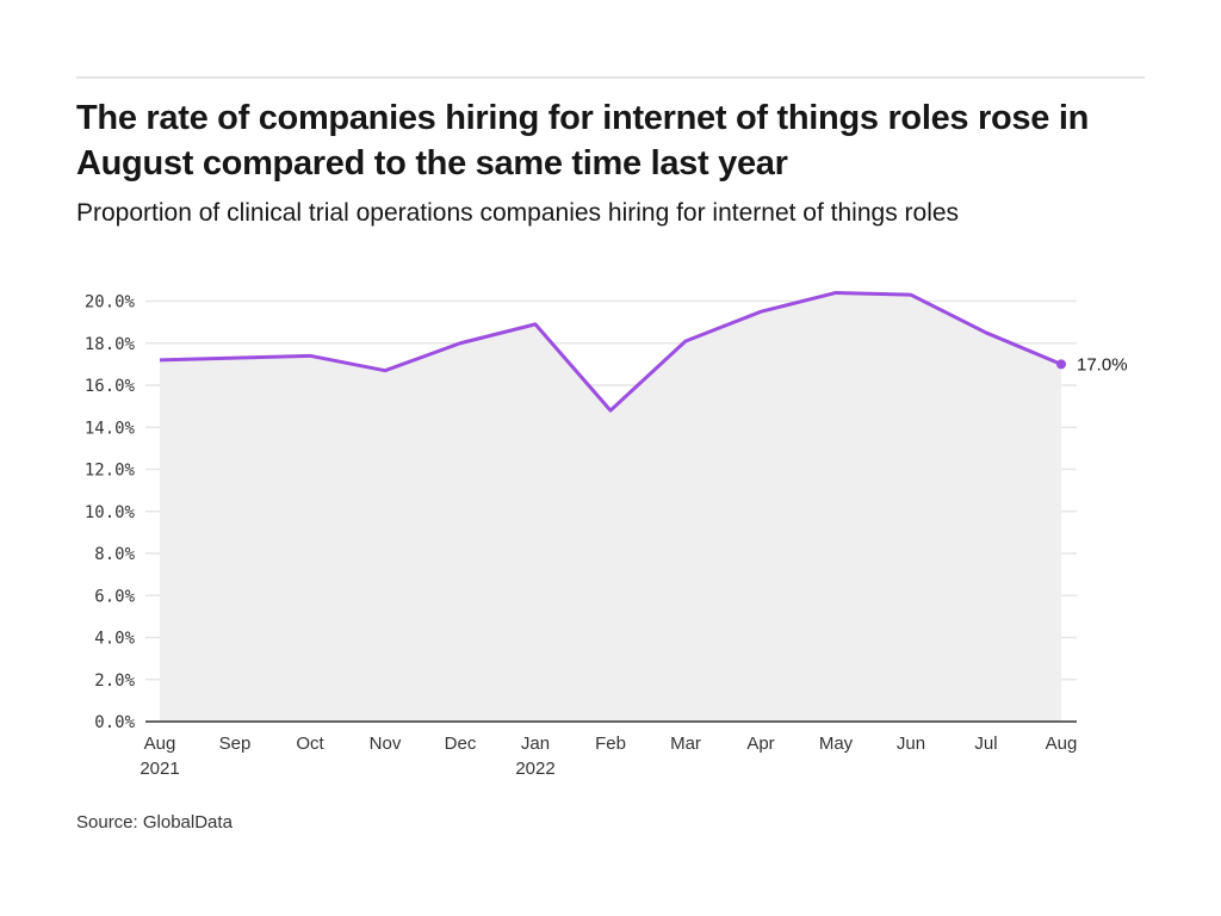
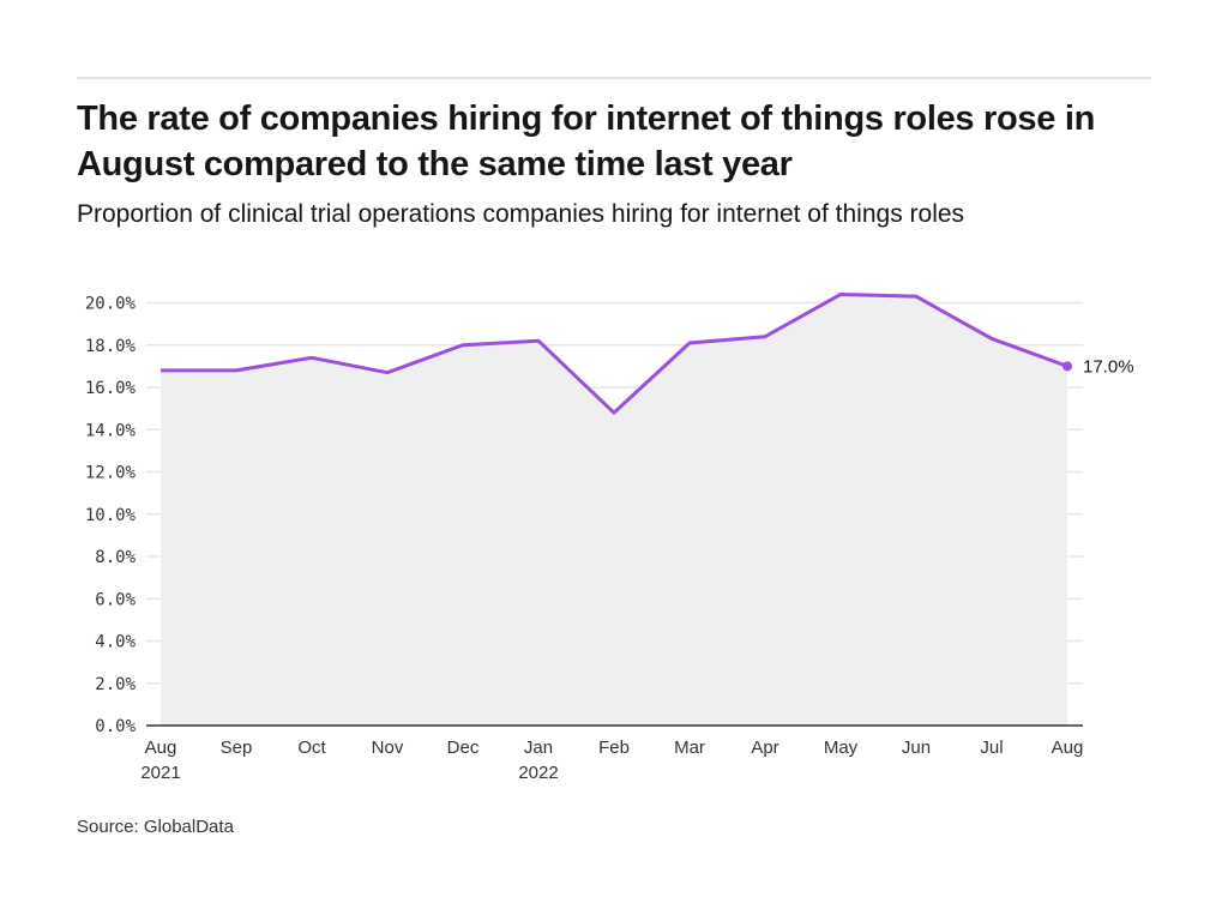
Aug 2021: 17.2% -> 16.8%
Sep: 17.3% -> 16.8%
Jan 2022: 18.9% -> 18.2%
Apr: 19.5% -> 18.4%
Jul: 18.5% -> 18.3%
